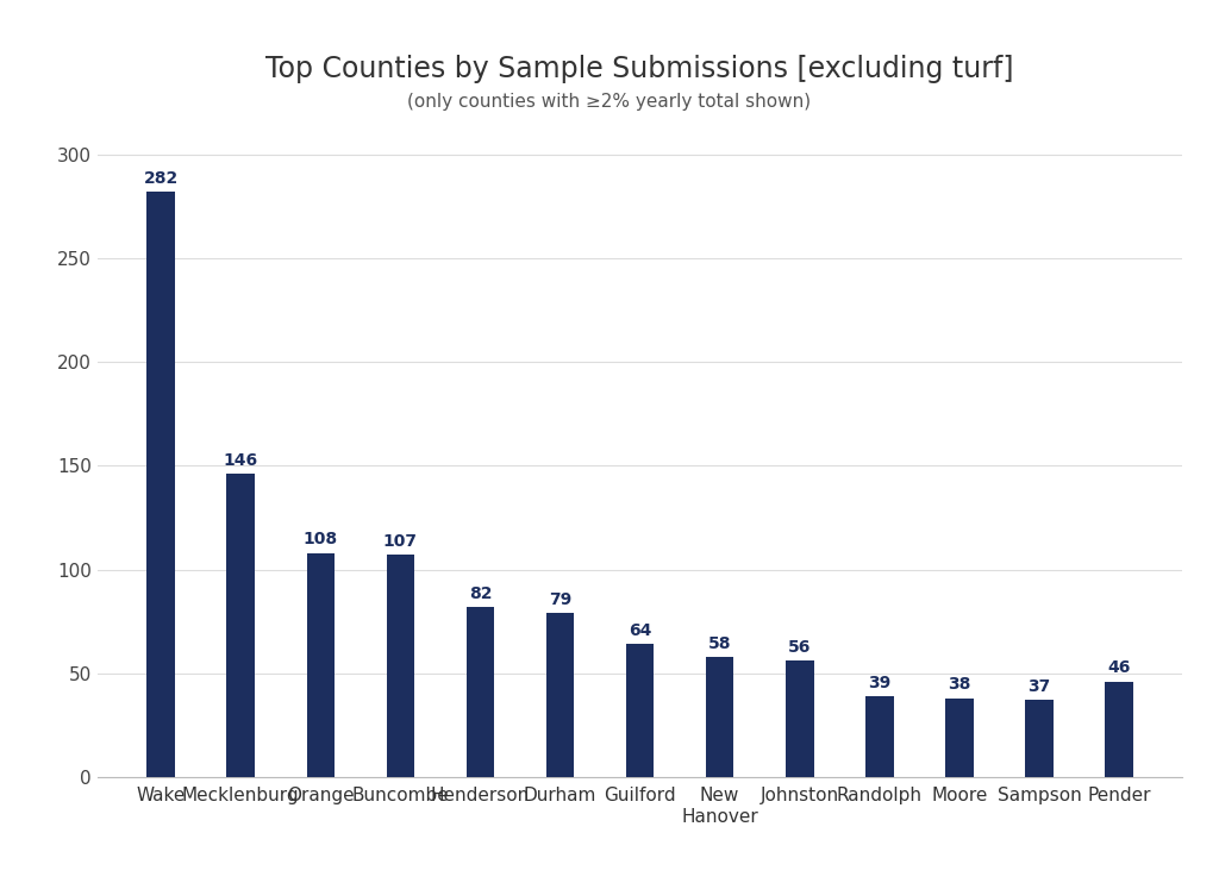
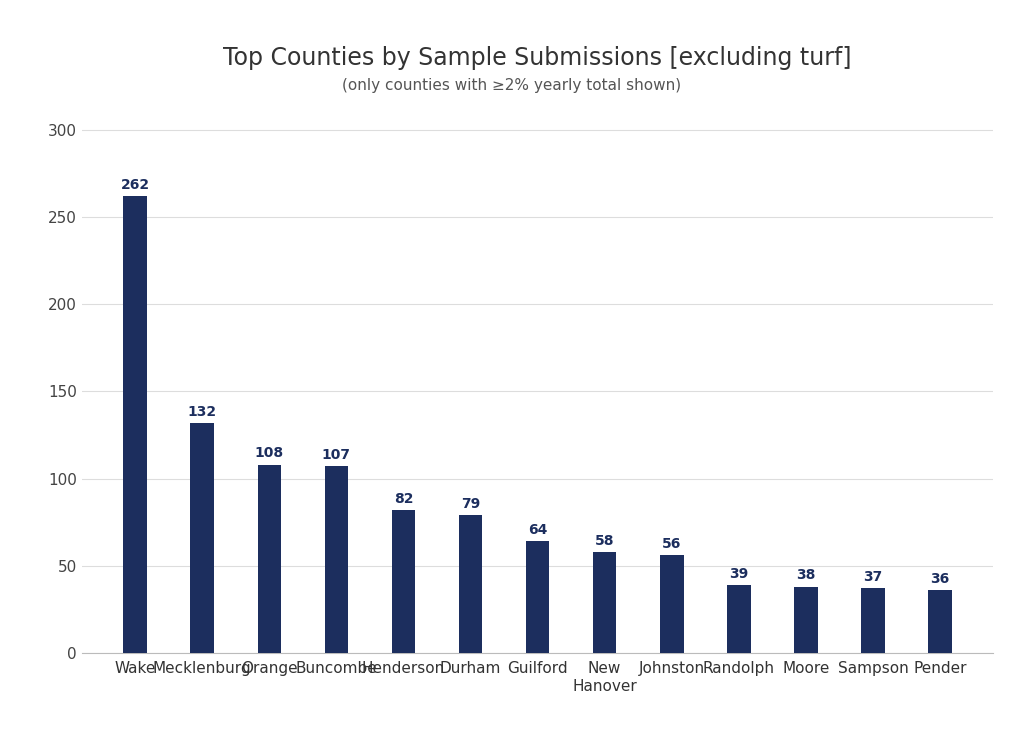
Wake: 282 -> 262
Mecklenburg: 146 -> 132
Pender: 46 -> 36
